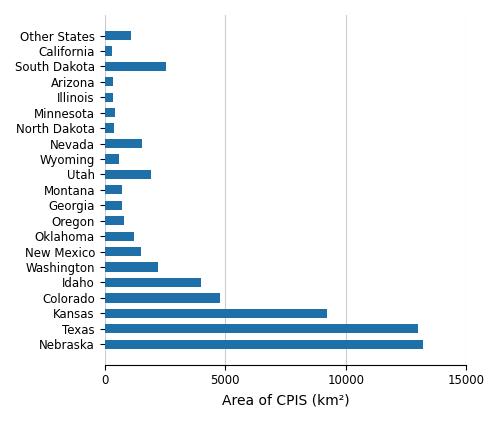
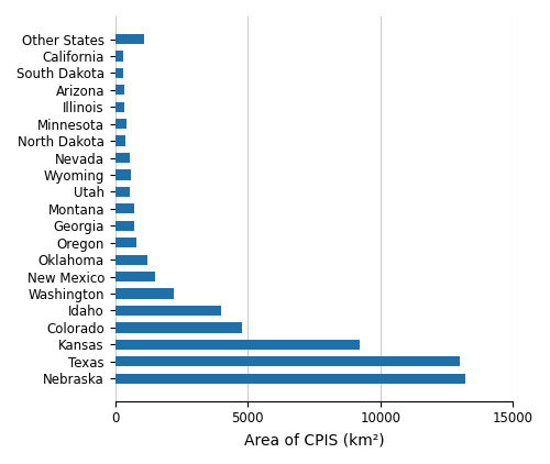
South Dakota: 2550 -> 320
Nevada: 1550 -> 550
Utah: 1900 -> 530
